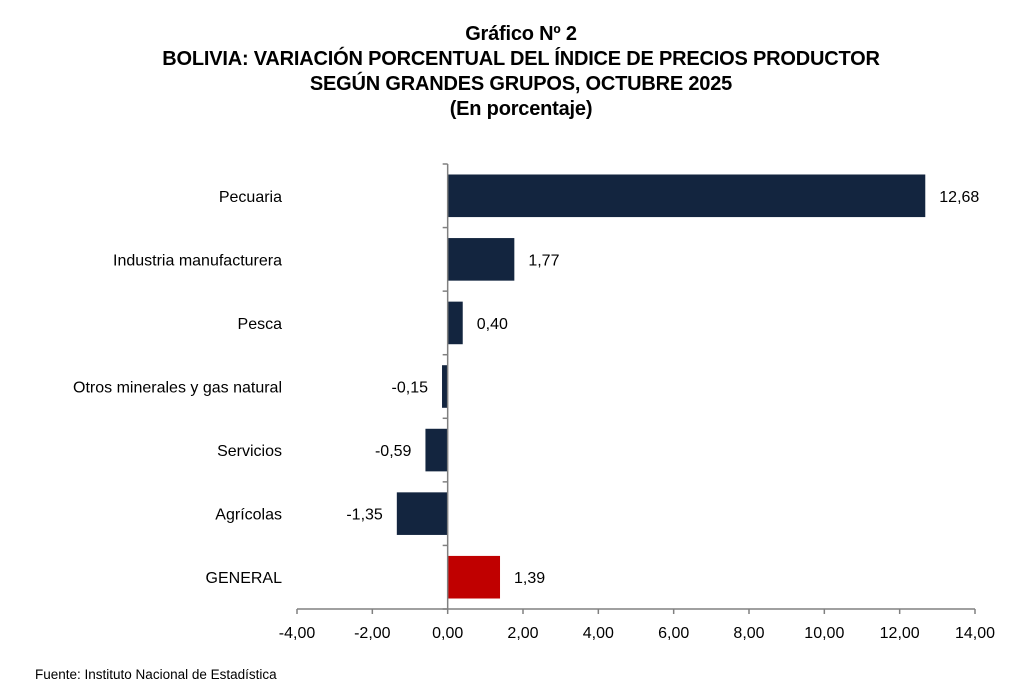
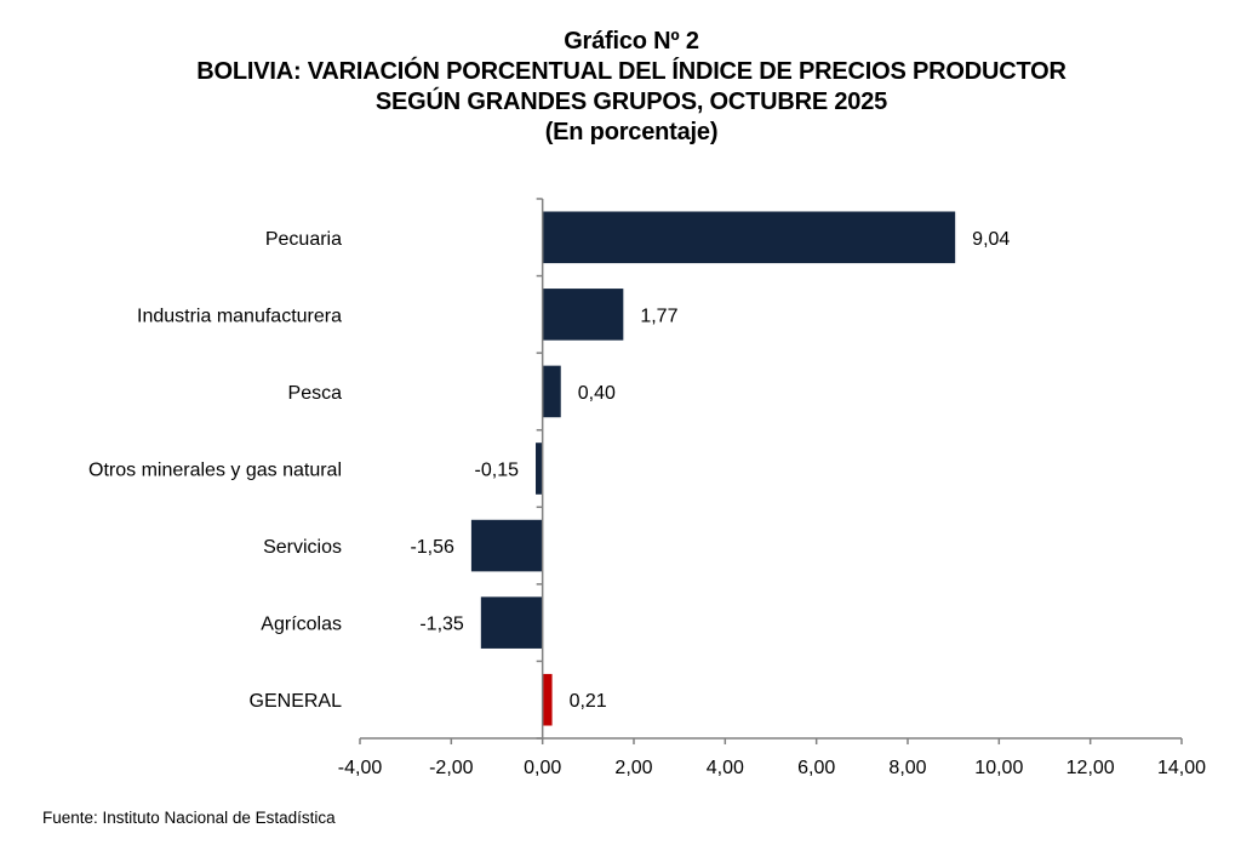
Pecuaria: 12,68 -> 9,04
Servicios: -0,59 -> -1,56
GENERAL: 1,39 -> 0,21
